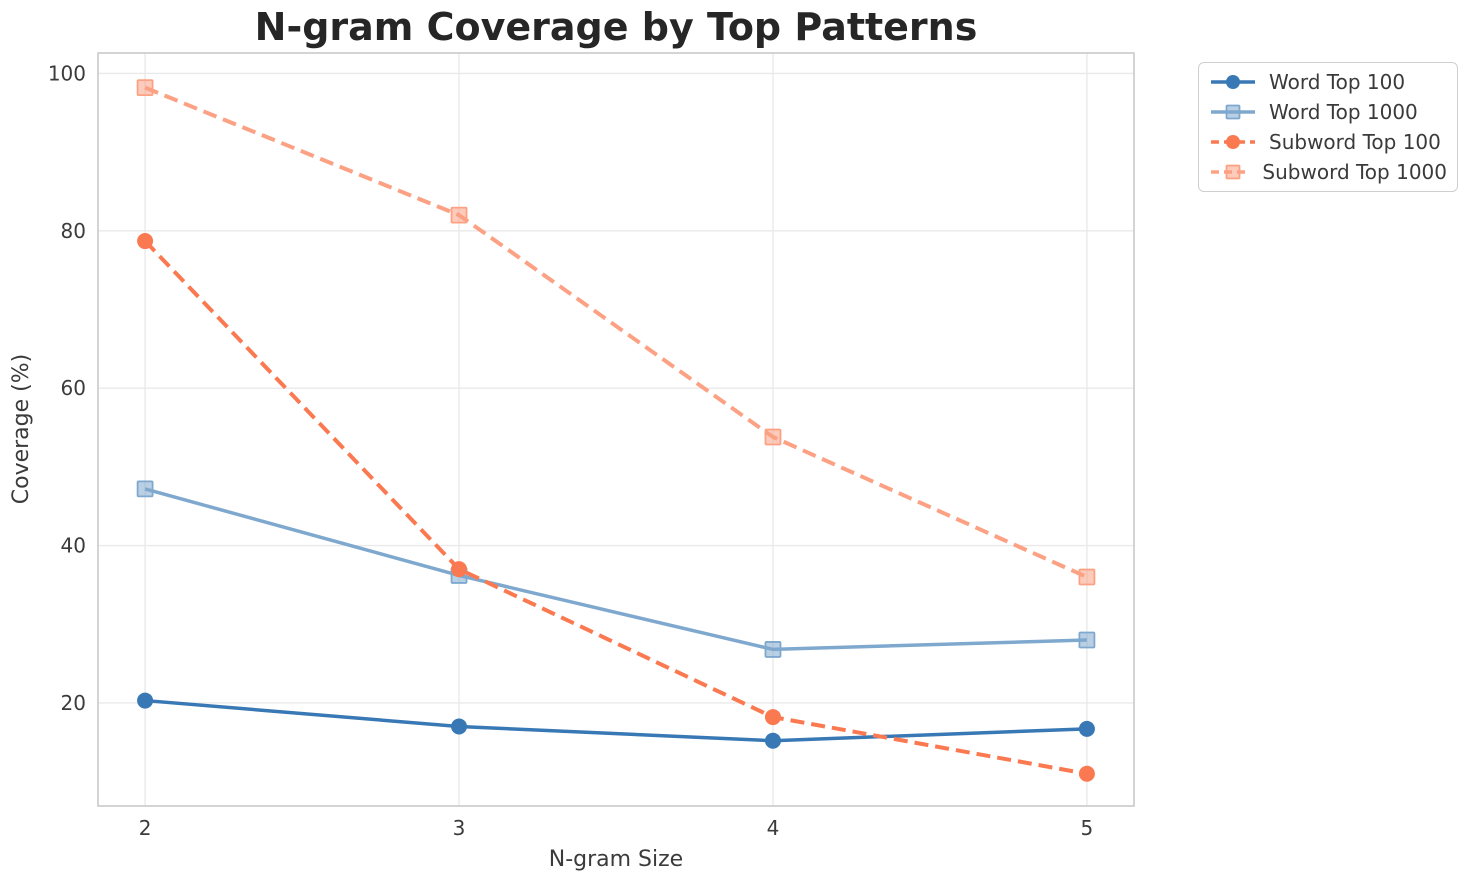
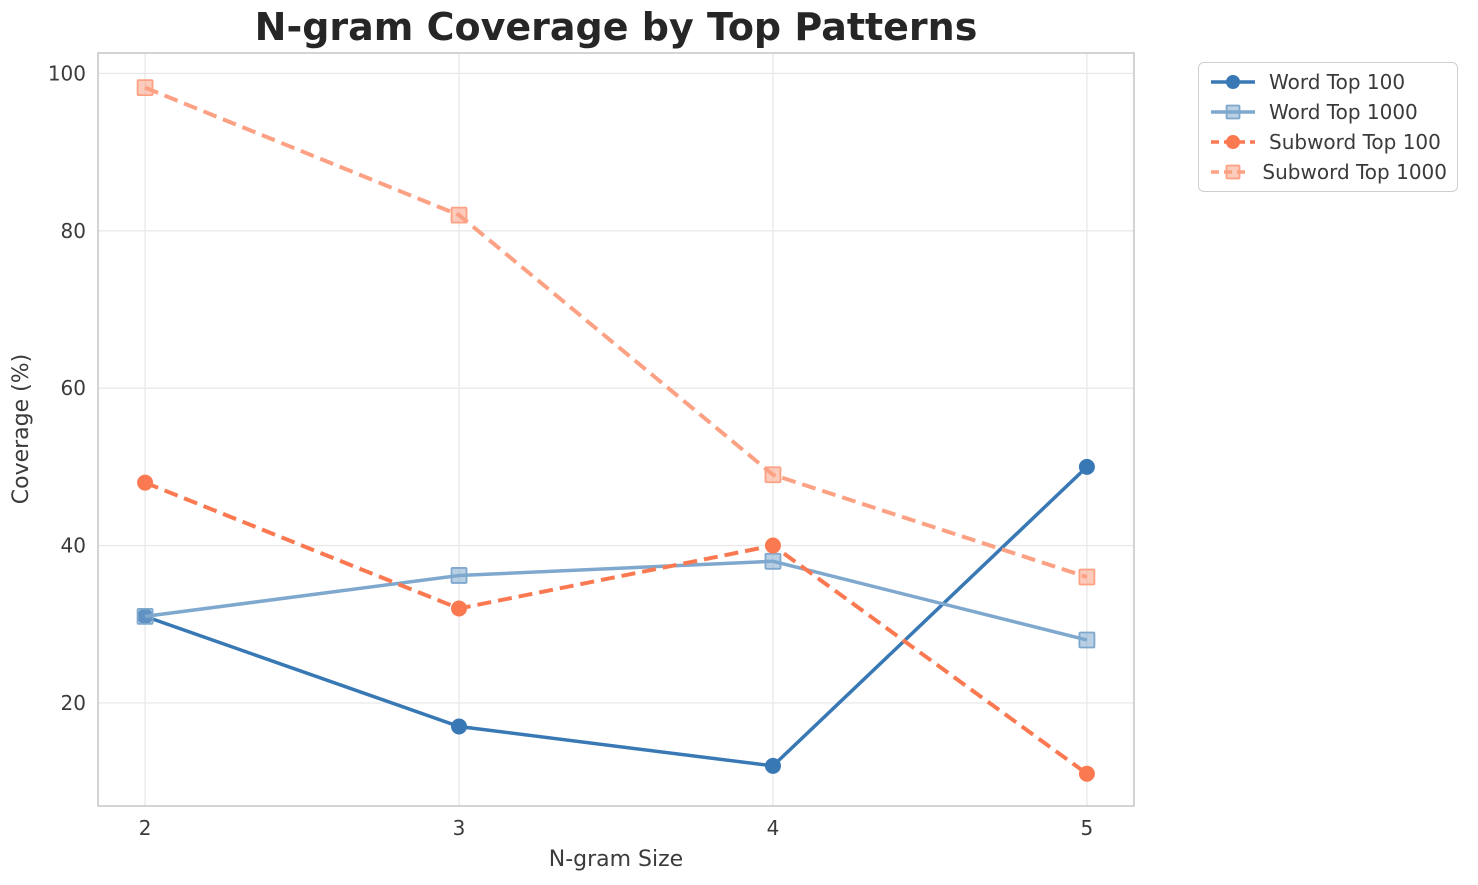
Word Top 100/2: 20 -> 31
Word Top 1000/2: 47 -> 31
Subword Top 100/2: 79 -> 48
Subword Top 100/3: 37 -> 32
Word Top 100/4: 15 -> 12
Word Top 1000/4: 27 -> 38
Subword Top 100/4: 18 -> 40
Subword Top 1000/4: 54 -> 49
Word Top 100/5: 17 -> 50
